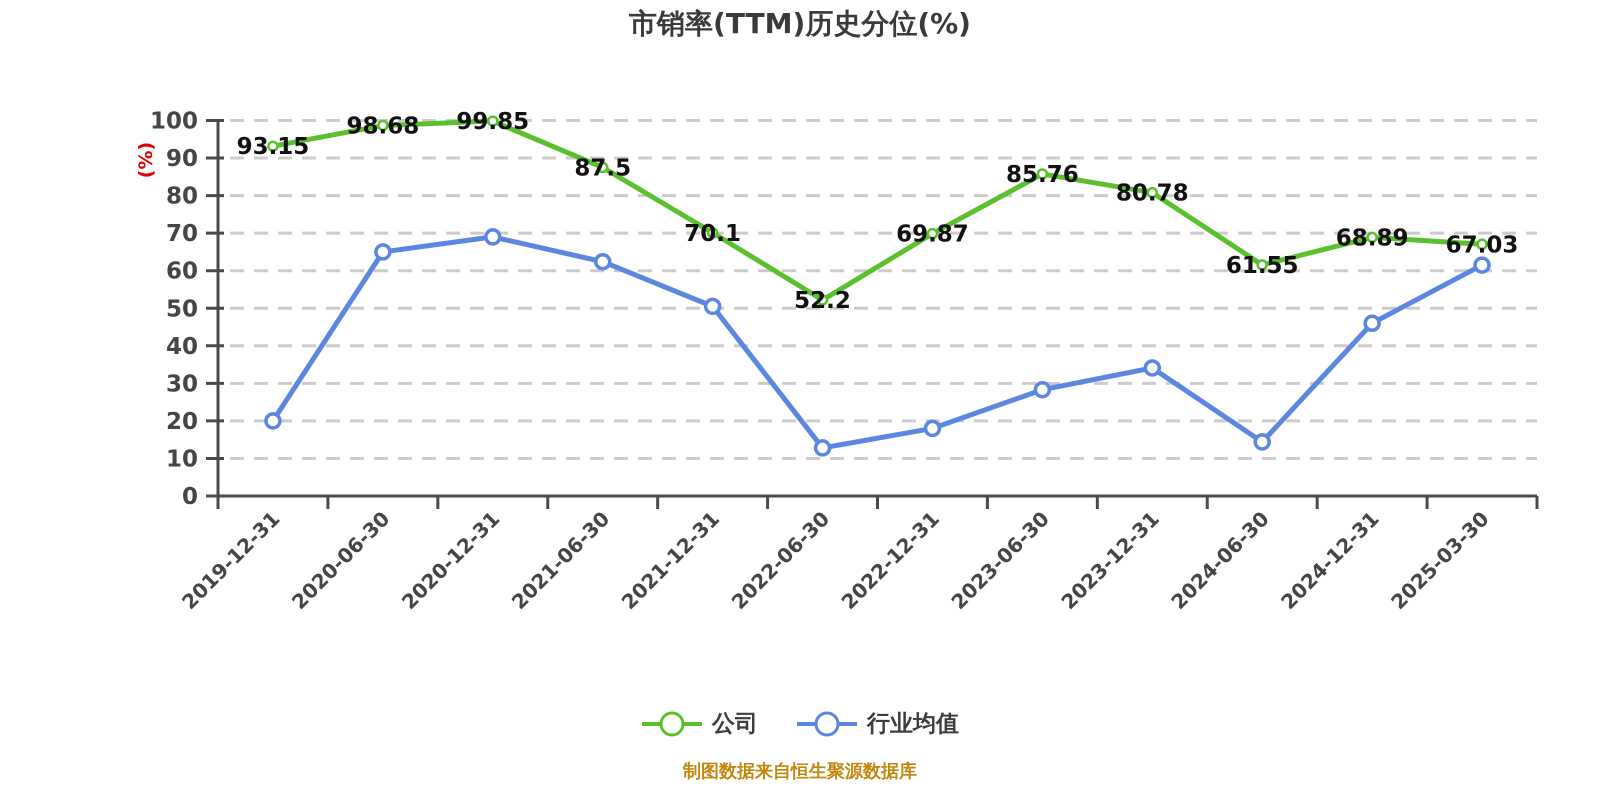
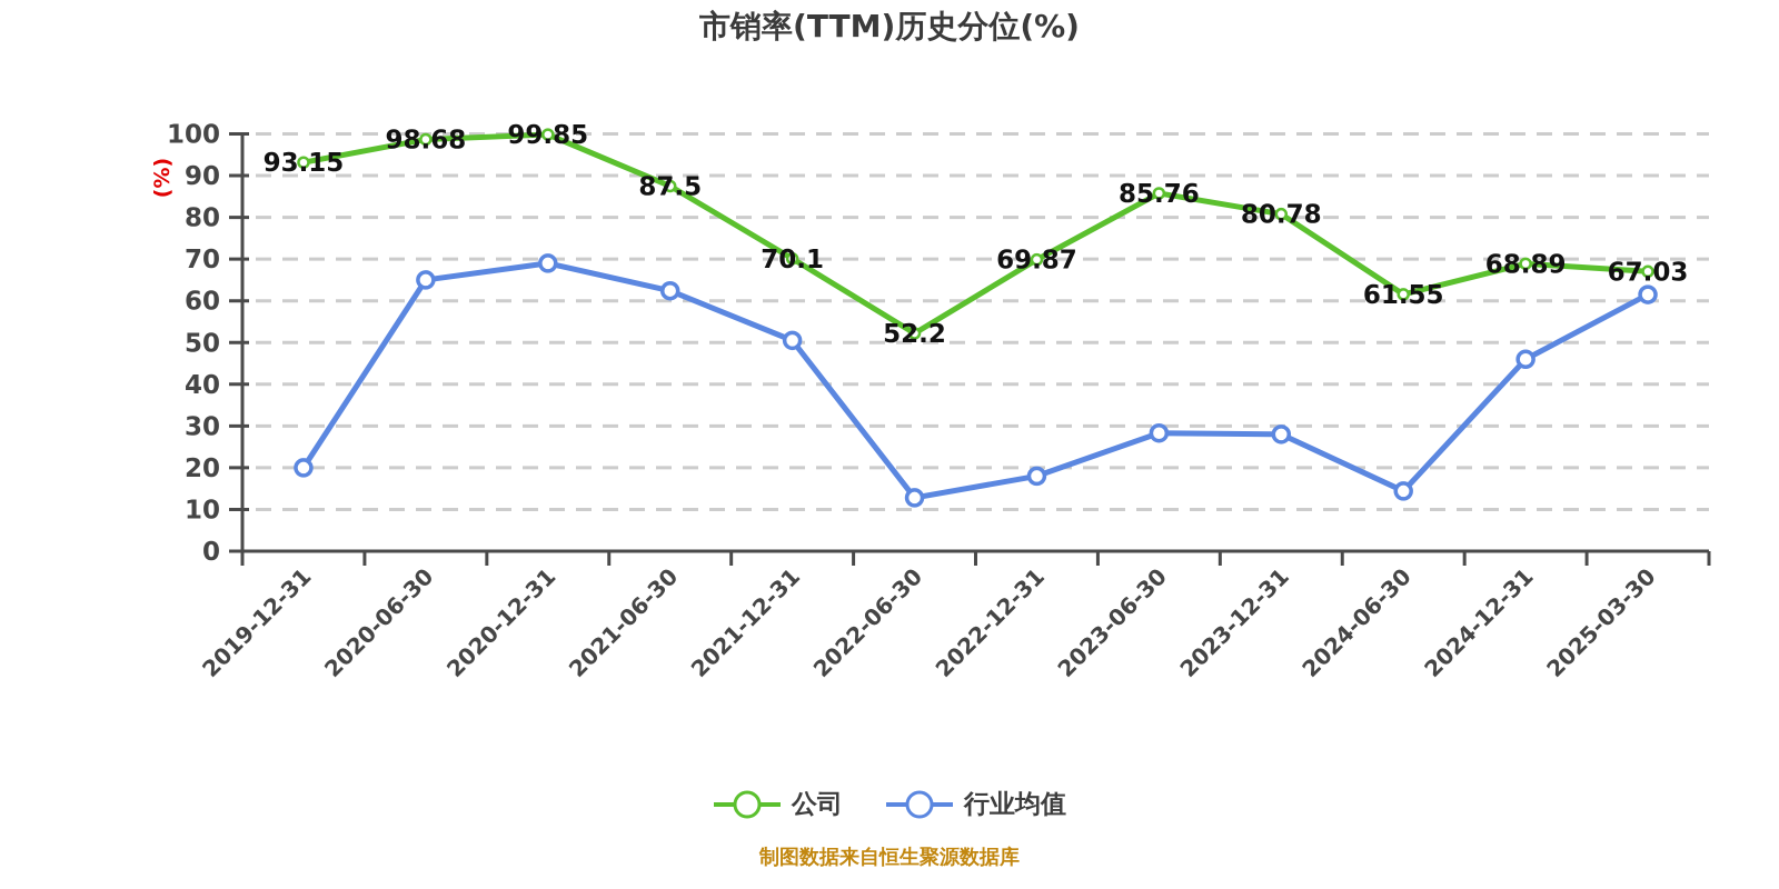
行业均值/2023-12-31: 34 -> 28
